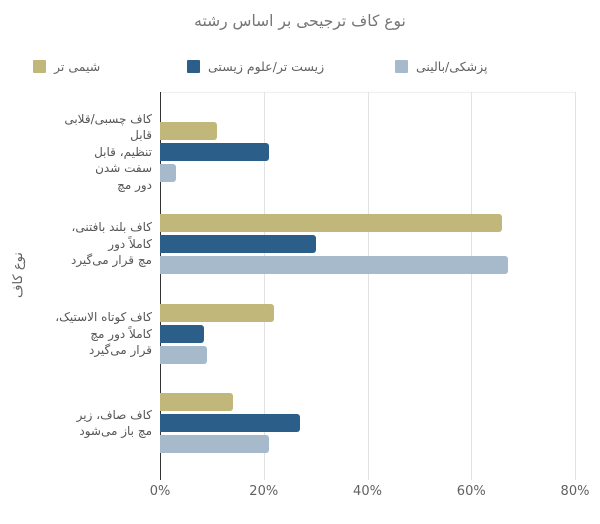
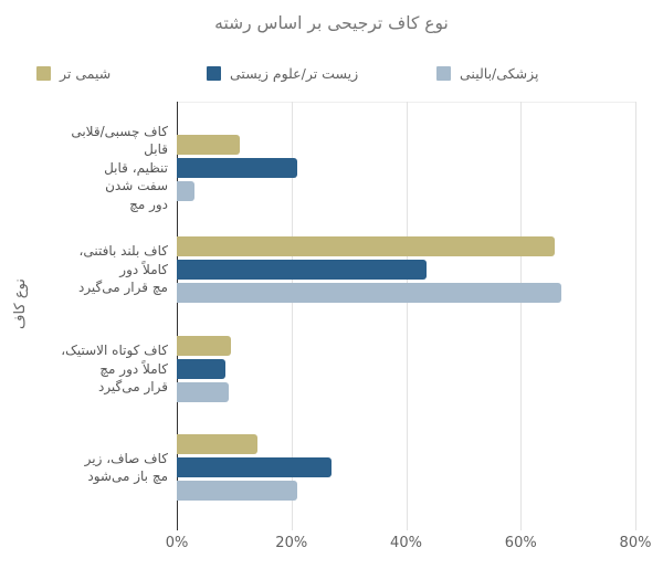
زیست تر/علوم زیستی/کاف بلند بافتنی، کاملاً دور مچ قرار می‌گیرد: 30% -> 44%
شیمی تر/کاف کوتاه الاستیک، کاملاً دور مچ قرار می‌گیرد: 22% -> 10%
